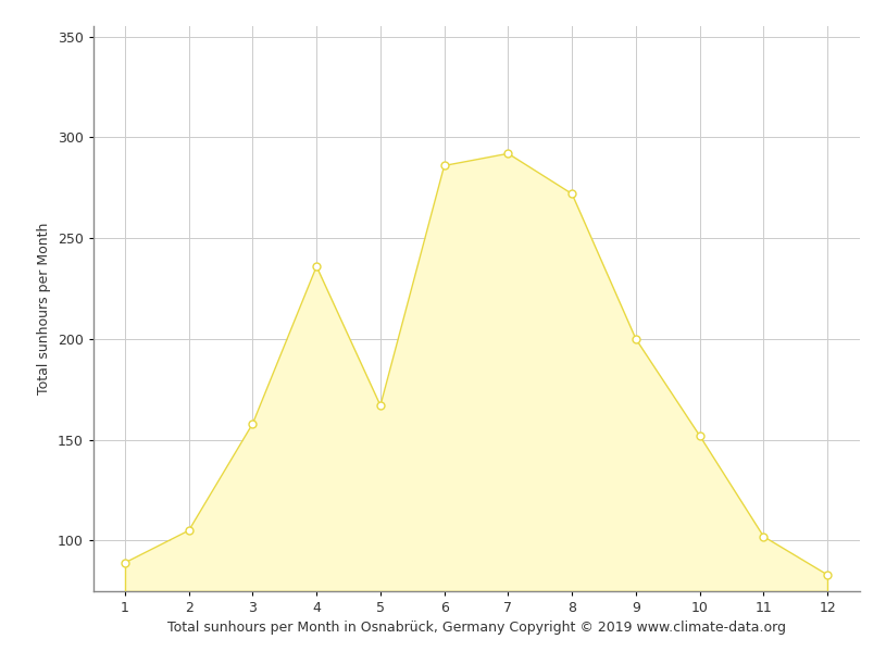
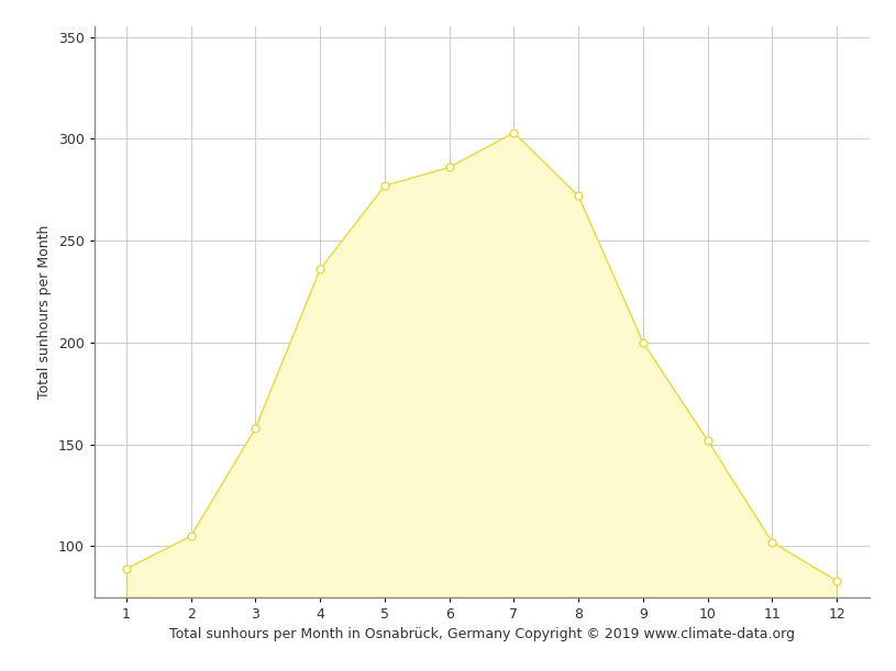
5: 167 -> 277
7: 292 -> 303
